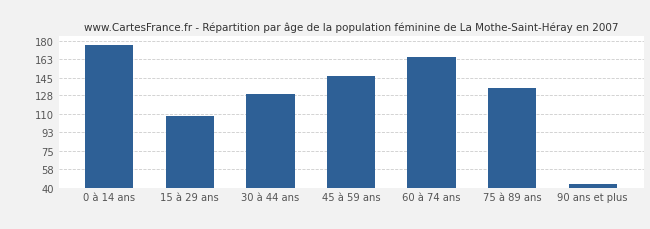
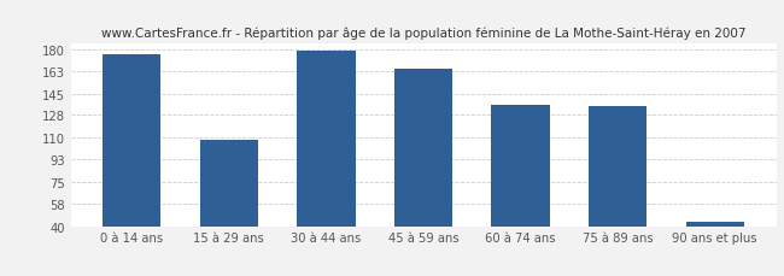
30 à 44 ans: 129 -> 179
45 à 59 ans: 147 -> 165
60 à 74 ans: 165 -> 136
